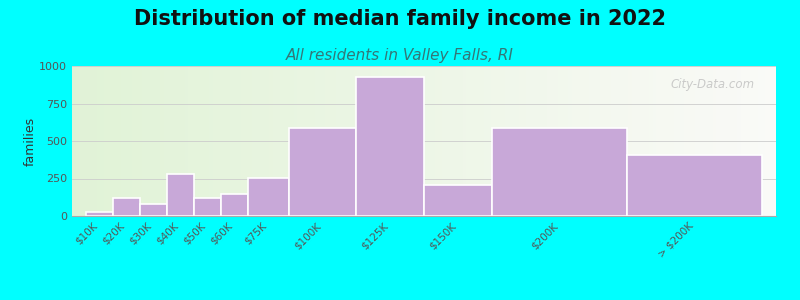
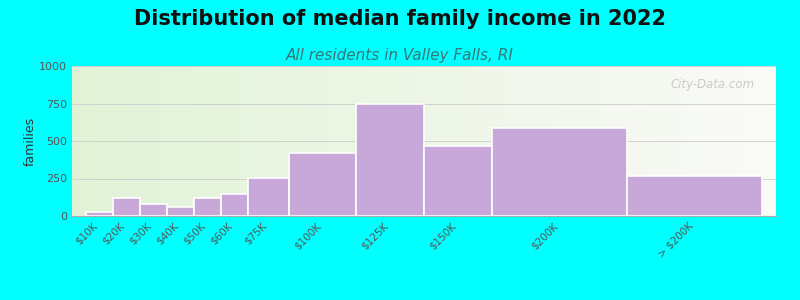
$40K: 280 -> 60
$100K: 590 -> 420
$125K: 930 -> 750
$150K: 210 -> 470
> $200K: 410 -> 270
